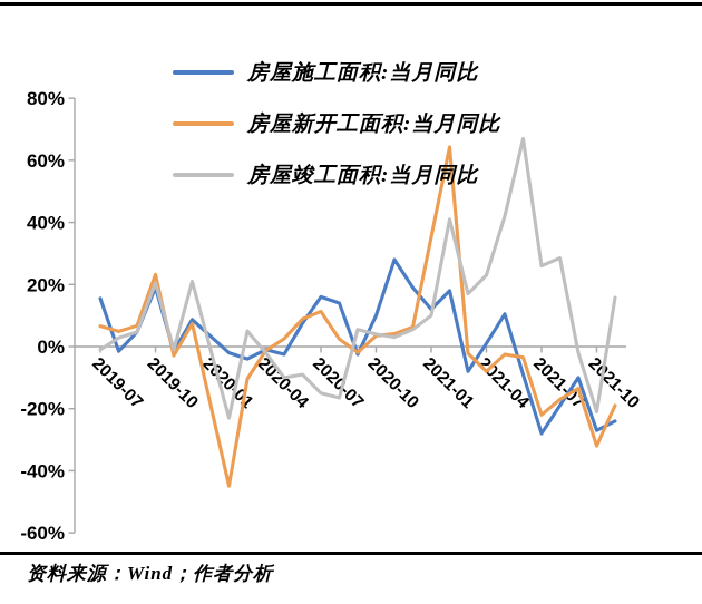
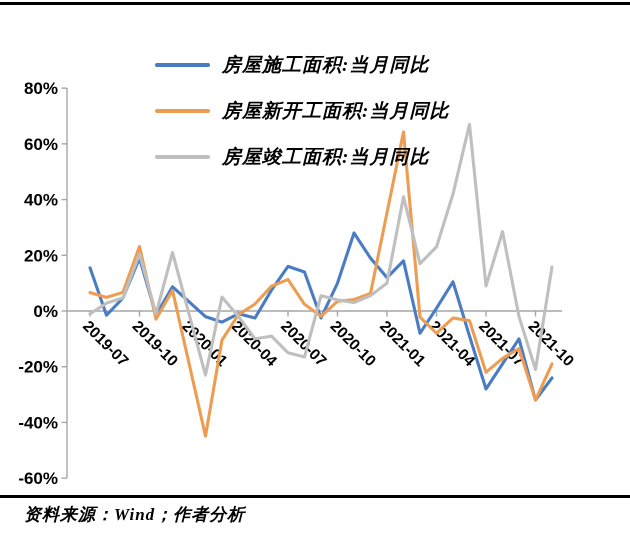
房屋竣工面积:当月同比/2021-07: 26% -> 9%
房屋施工面积:当月同比/2021-10: -27% -> -32%
